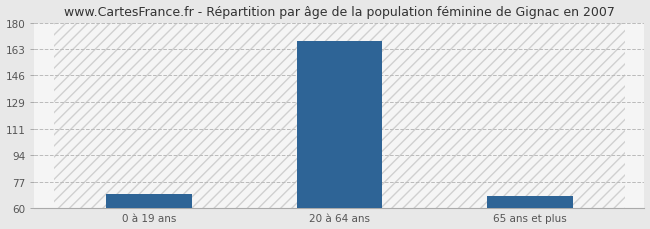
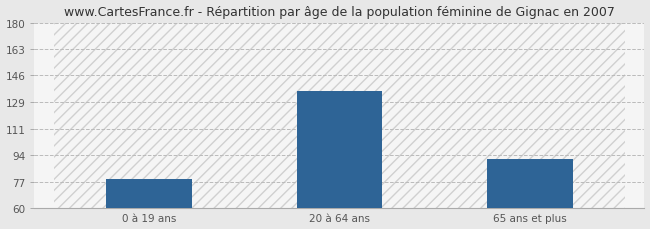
0 à 19 ans: 69 -> 79
20 à 64 ans: 168 -> 136
65 ans et plus: 68 -> 92
